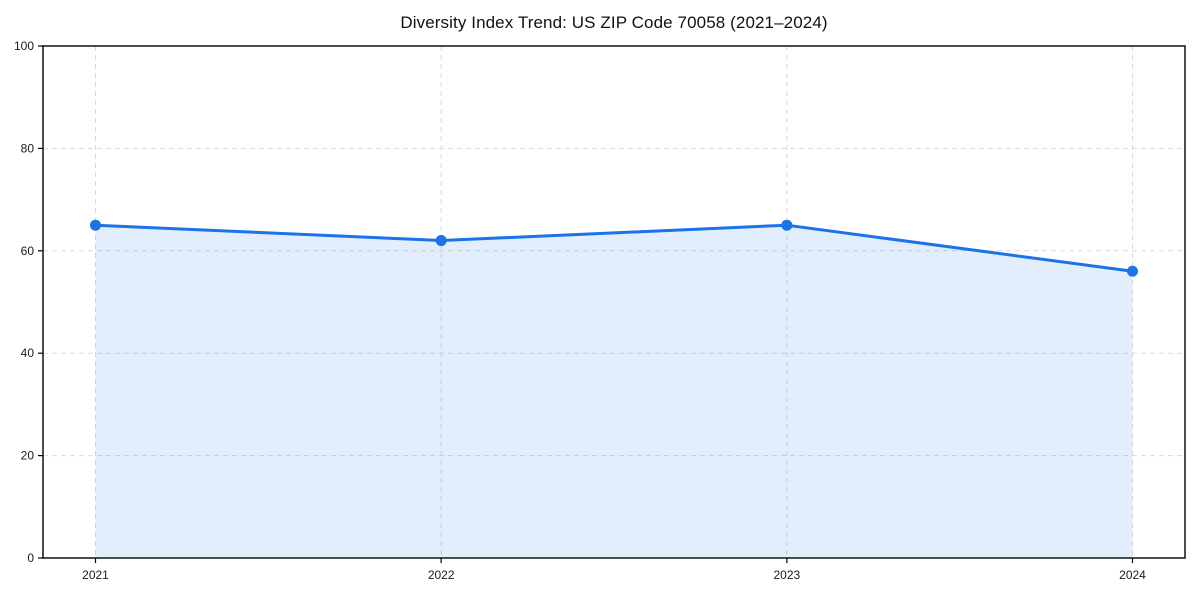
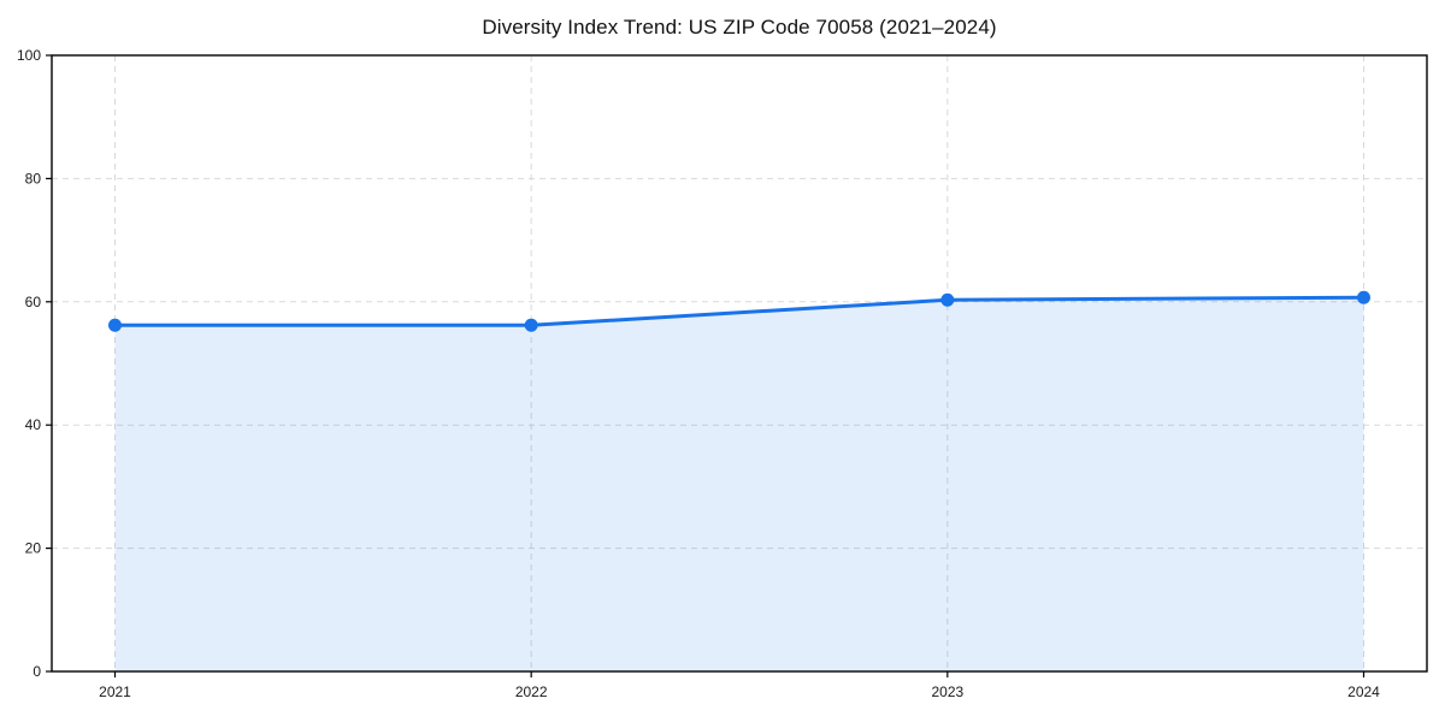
2021: 65 -> 56
2022: 62 -> 56
2023: 65 -> 60
2024: 56 -> 61
